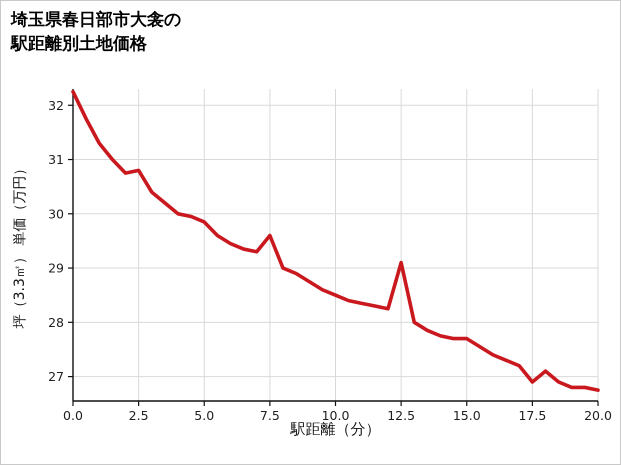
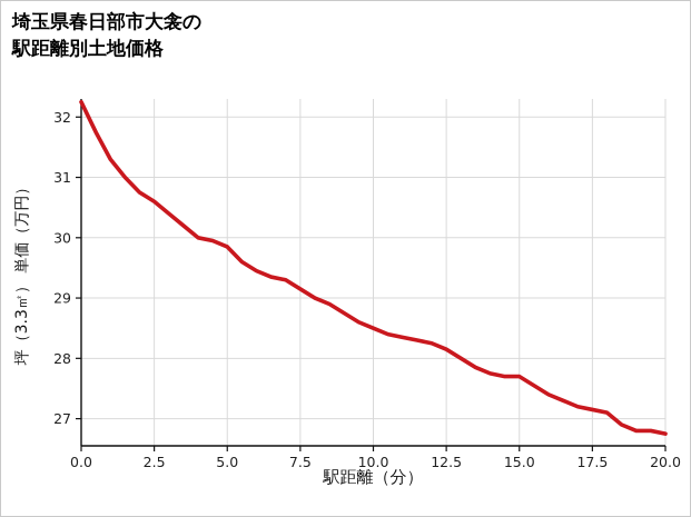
2.5: 30,8 -> 30,6
7.5: 29,6 -> 29,1
12.5: 29,1 -> 28,1
17.5: 26,9 -> 27,1
